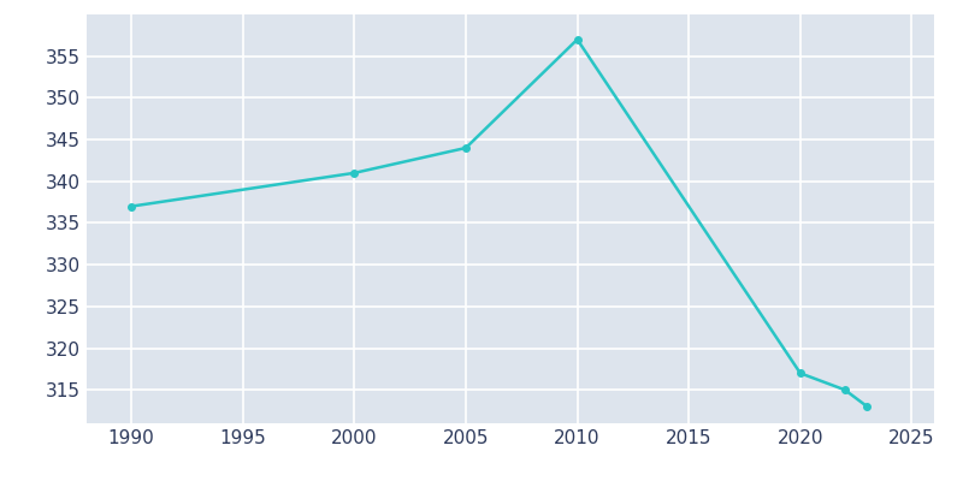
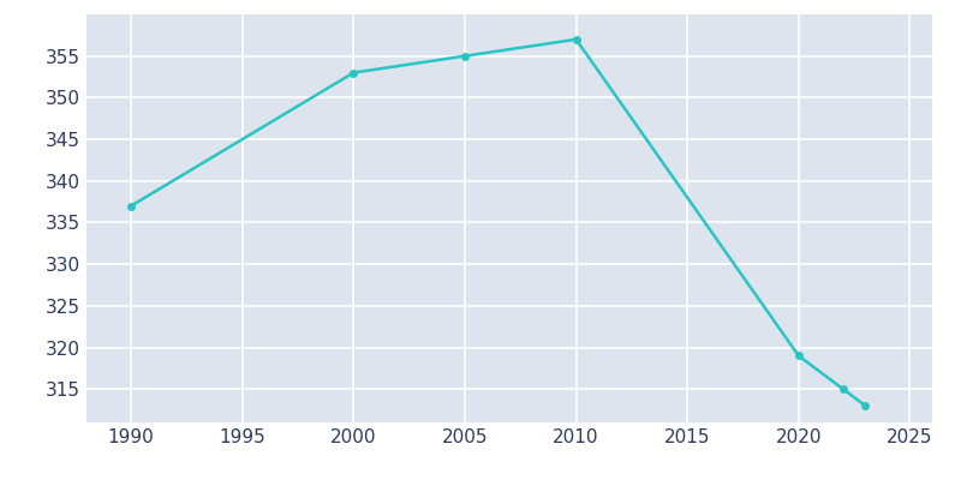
2000: 341 -> 353
2005: 344 -> 355
2020: 317 -> 319
